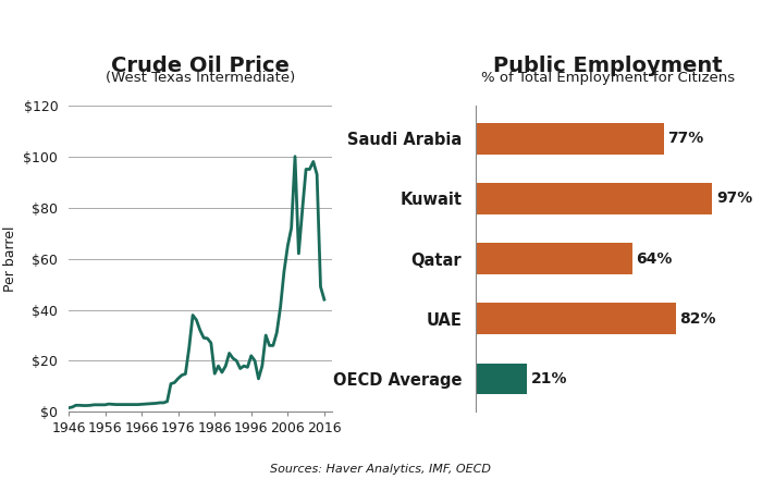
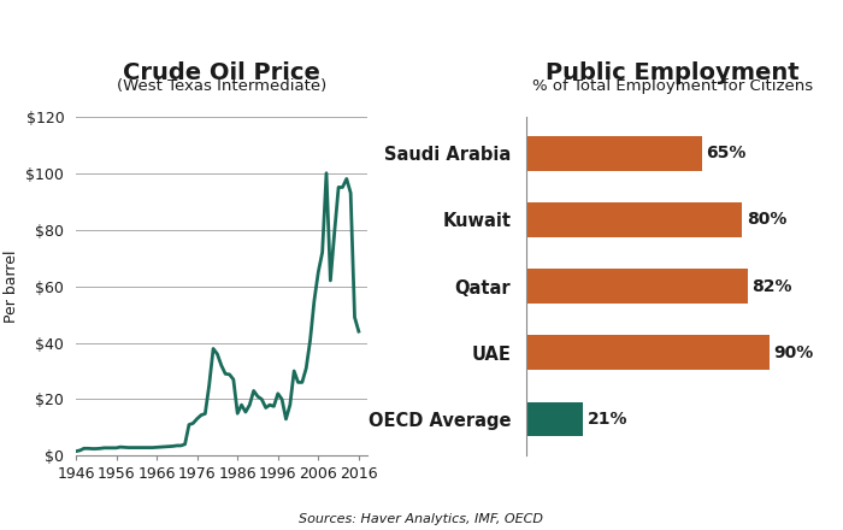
Saudi Arabia: 77% -> 65%
Kuwait: 97% -> 80%
Qatar: 64% -> 82%
UAE: 82% -> 90%
